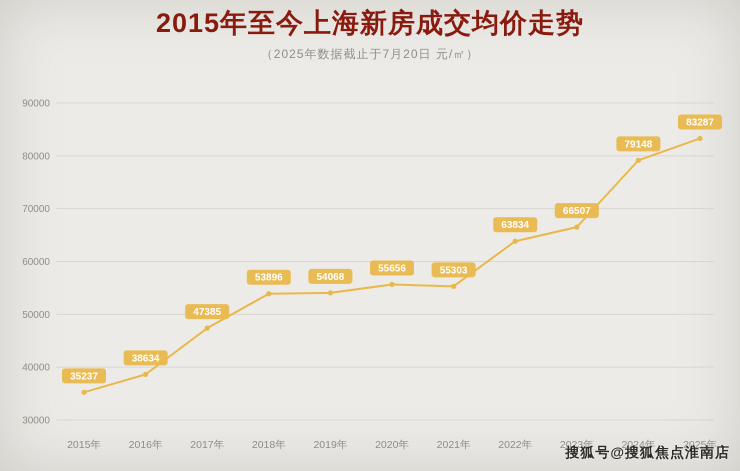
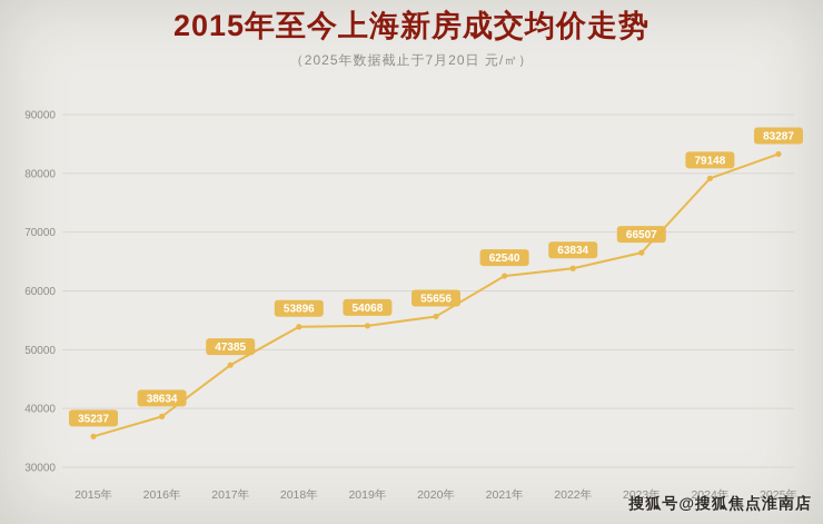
2021年: 55303 -> 62540
